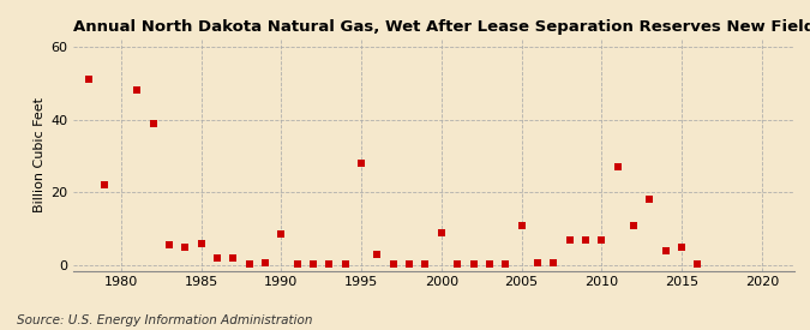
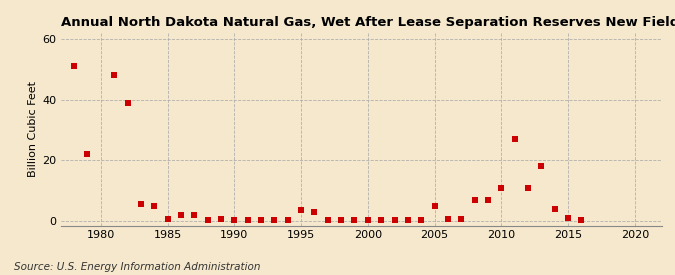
1985: 6.0 -> 0.8
1990: 8.5 -> 0.3
1995: 28.0 -> 3.5
2000: 9.0 -> 0.3
2005: 11.0 -> 5.0
2010: 7.0 -> 11.0
2015: 5.0 -> 1.0
